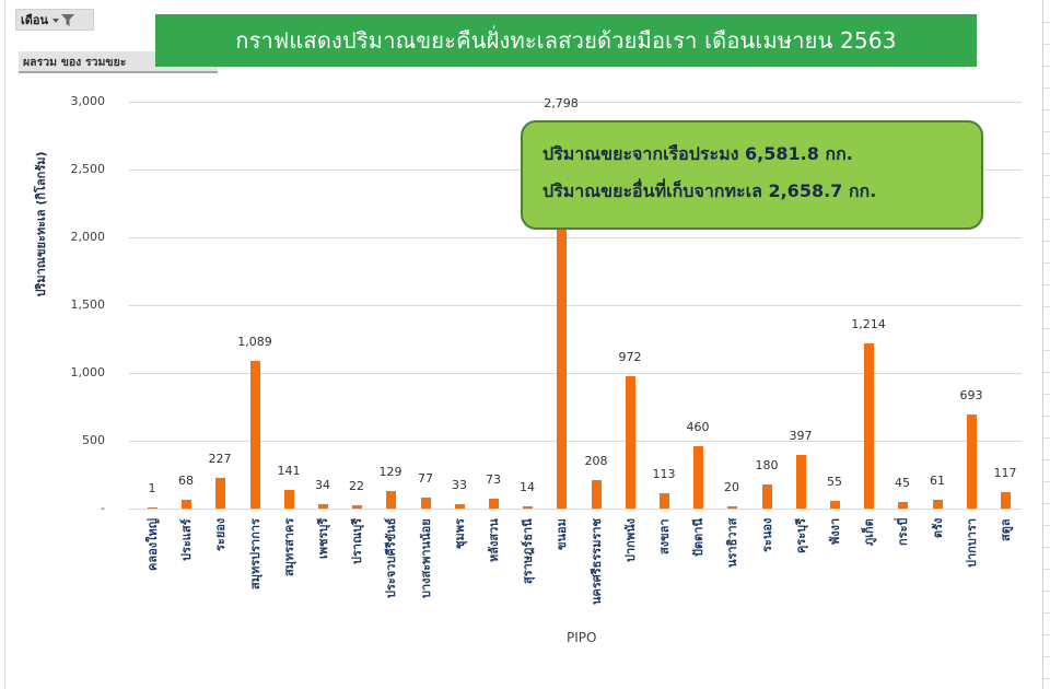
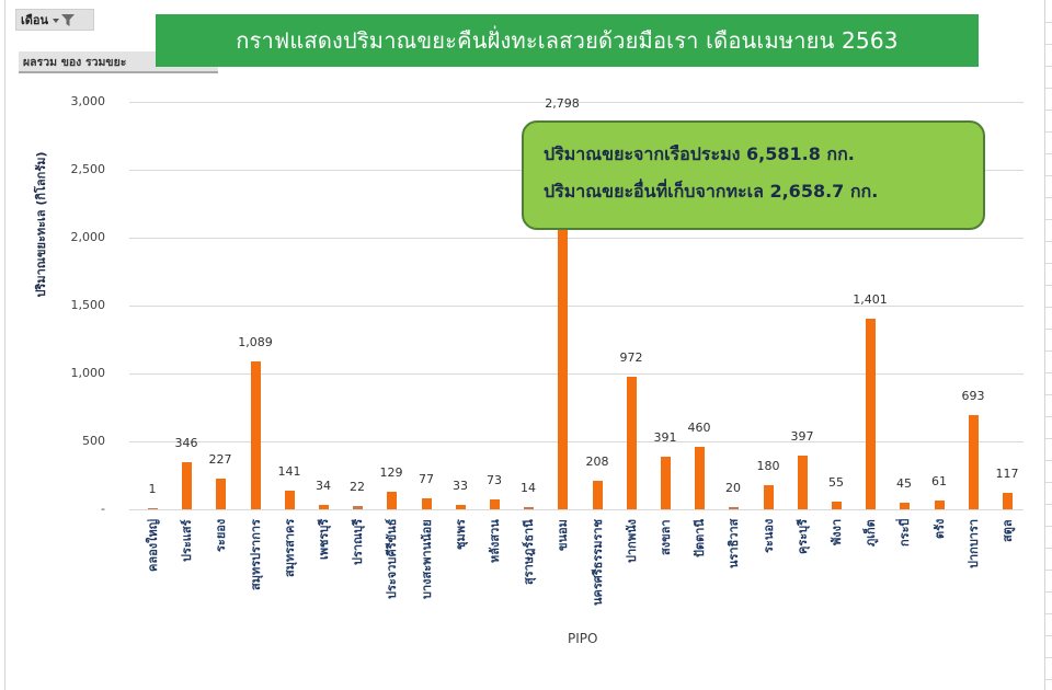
ประแสร์: 68 -> 346
สงขลา: 113 -> 391
ภูเก็ต: 1,214 -> 1,401
